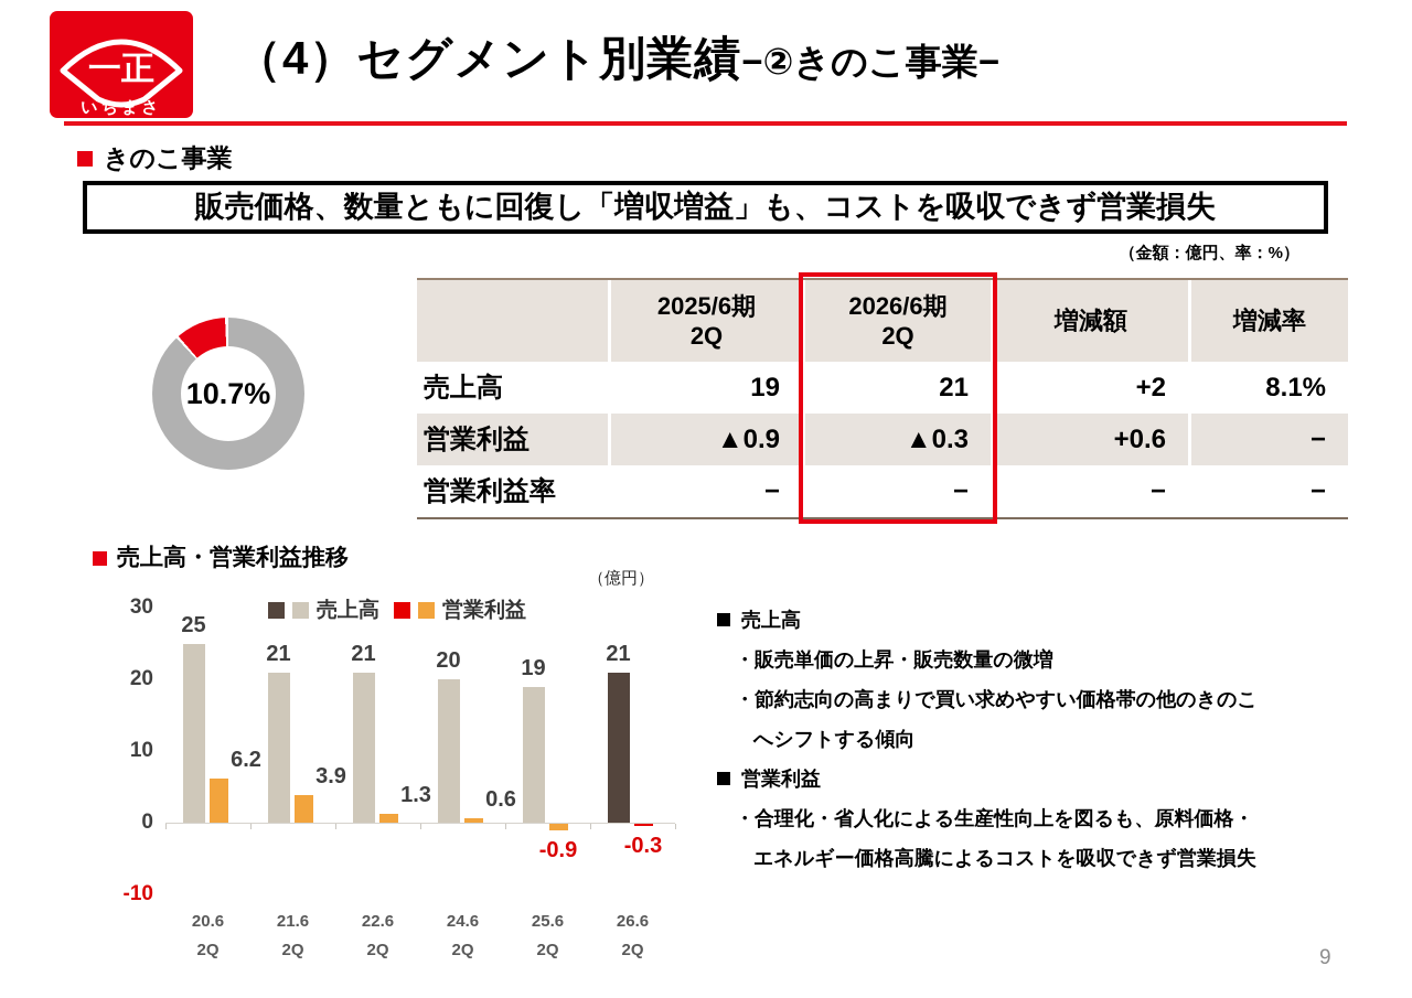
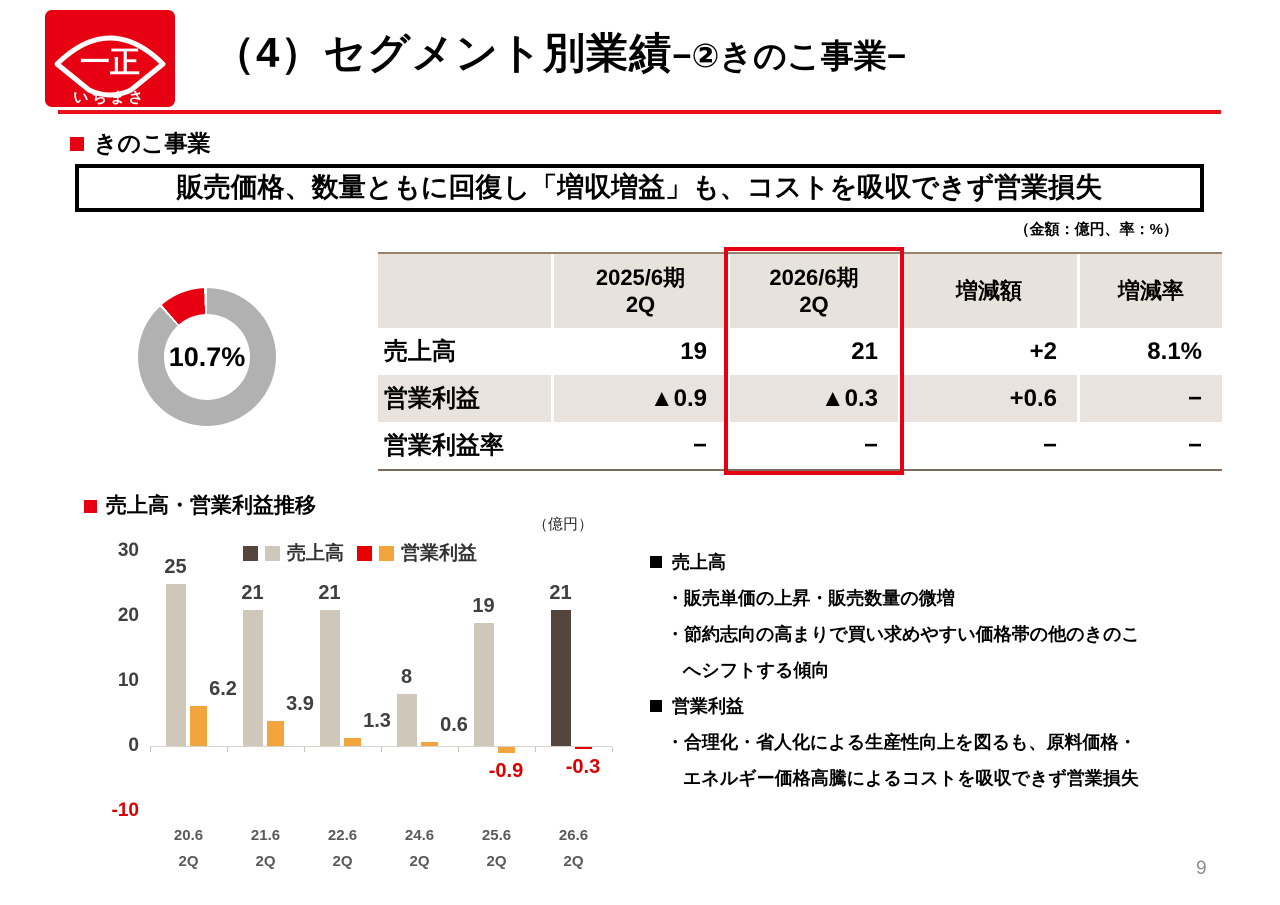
売上高/24.6 2Q: 20 -> 8
